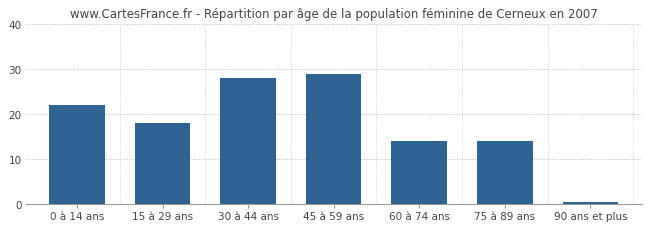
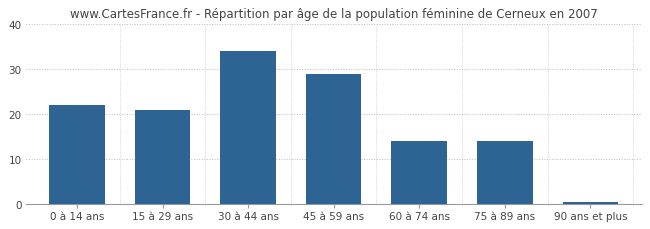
15 à 29 ans: 18.0 -> 21.0
30 à 44 ans: 28.0 -> 34.0
